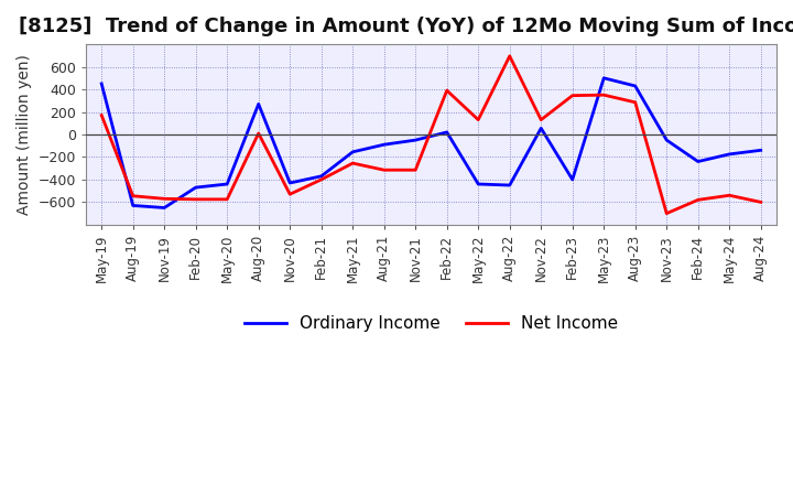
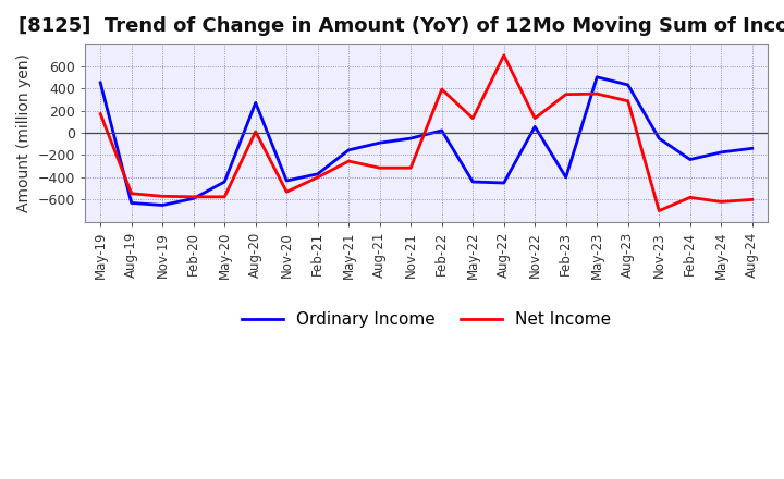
Ordinary Income/Feb-20: -470 -> -590
Net Income/May-24: -540 -> -620
